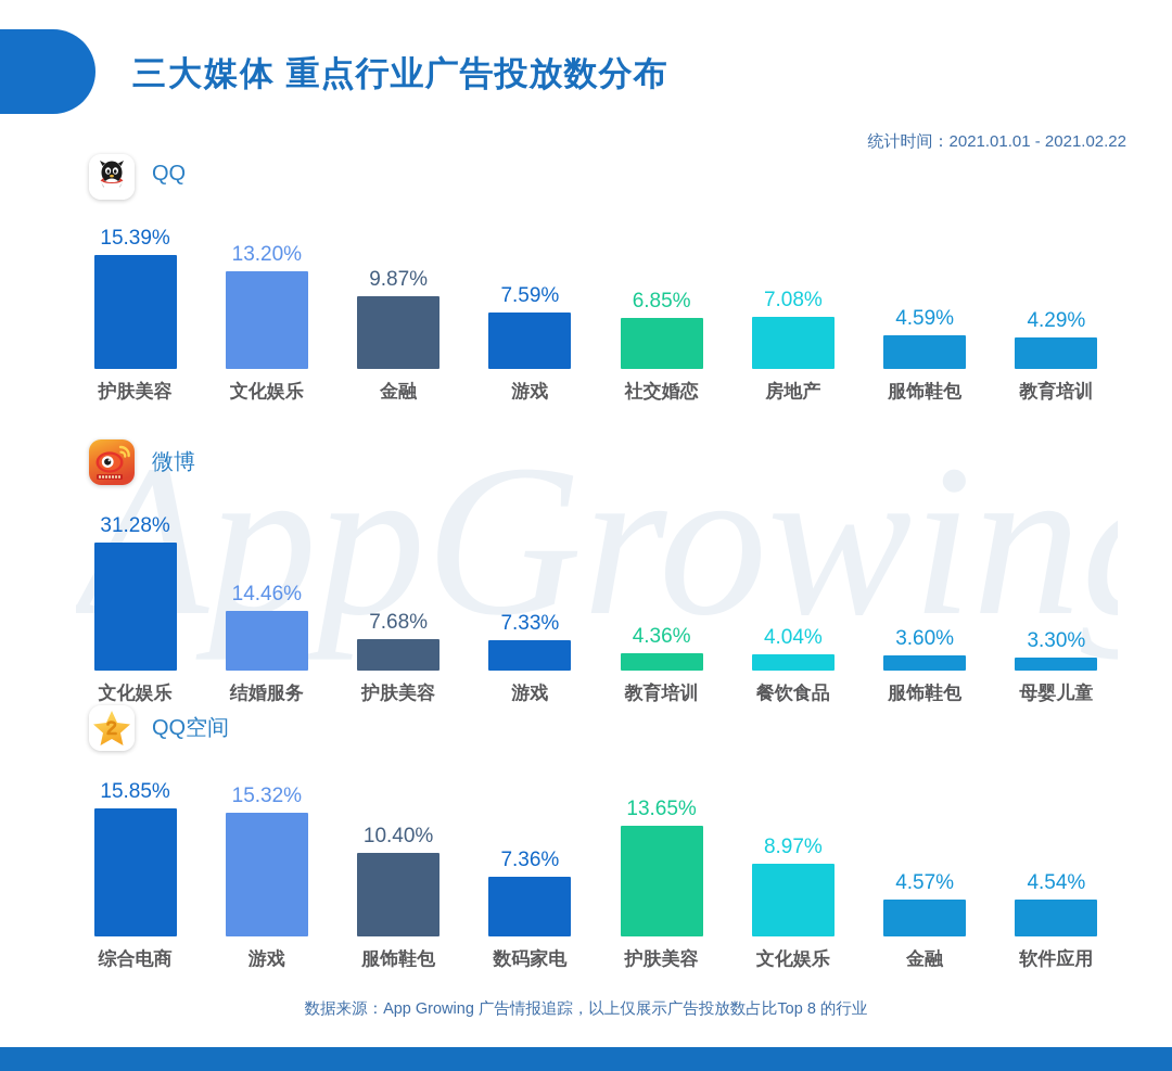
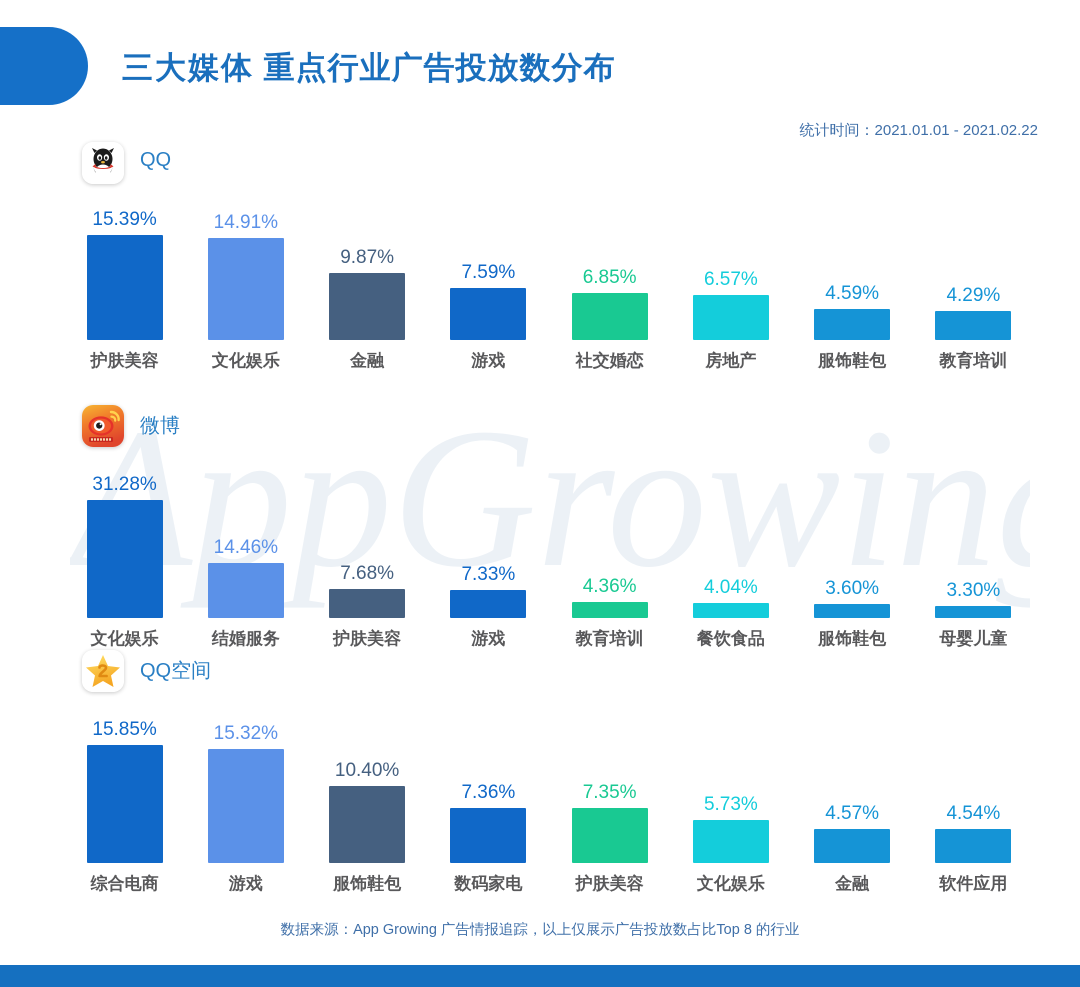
QQ/文化娱乐: 13.20% -> 14.91%
QQ/房地产: 7.08% -> 6.57%
QQ空间/护肤美容: 13.65% -> 7.35%
QQ空间/文化娱乐: 8.97% -> 5.73%
